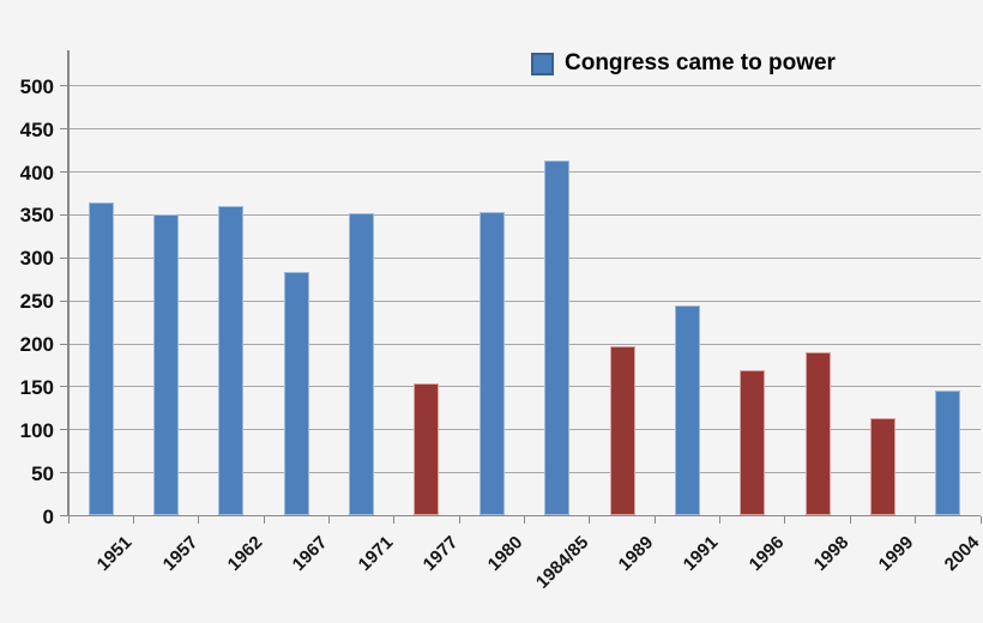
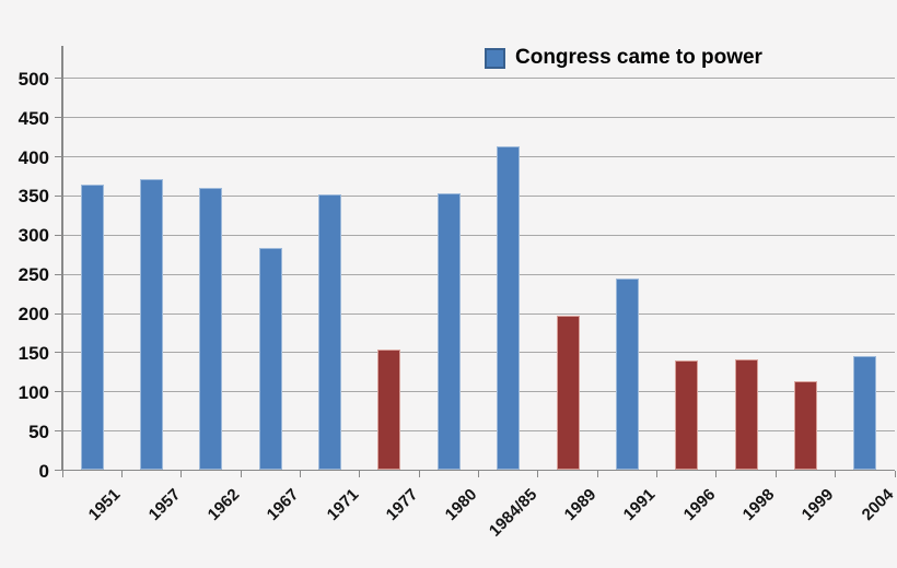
1957: 350 -> 370
1996: 170 -> 140
1998: 190 -> 140
